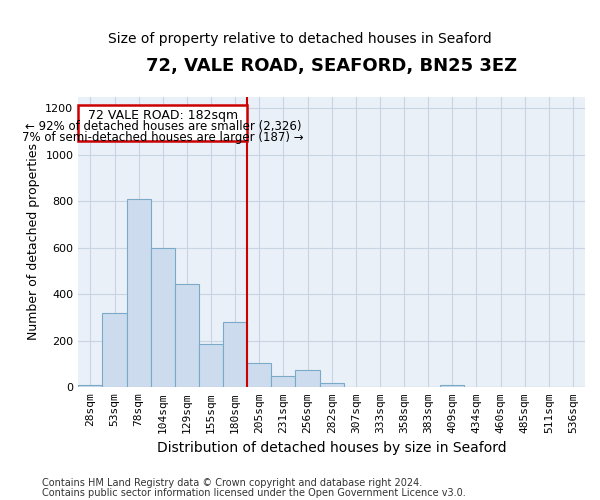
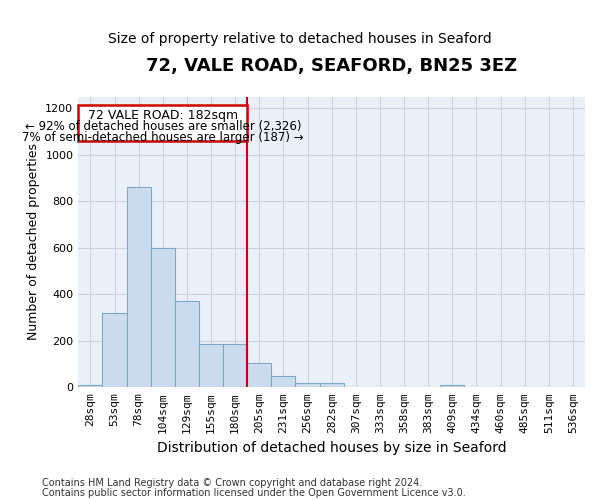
78sqm: 810 -> 860
129sqm: 445 -> 370
180sqm: 280 -> 185
256sqm: 75 -> 20
